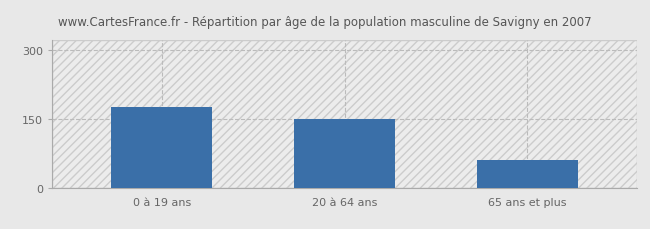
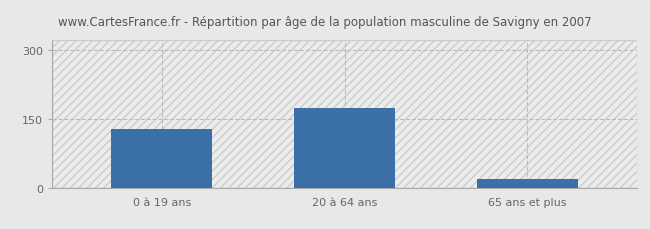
0 à 19 ans: 175 -> 128
20 à 64 ans: 150 -> 172
65 ans et plus: 60 -> 18
